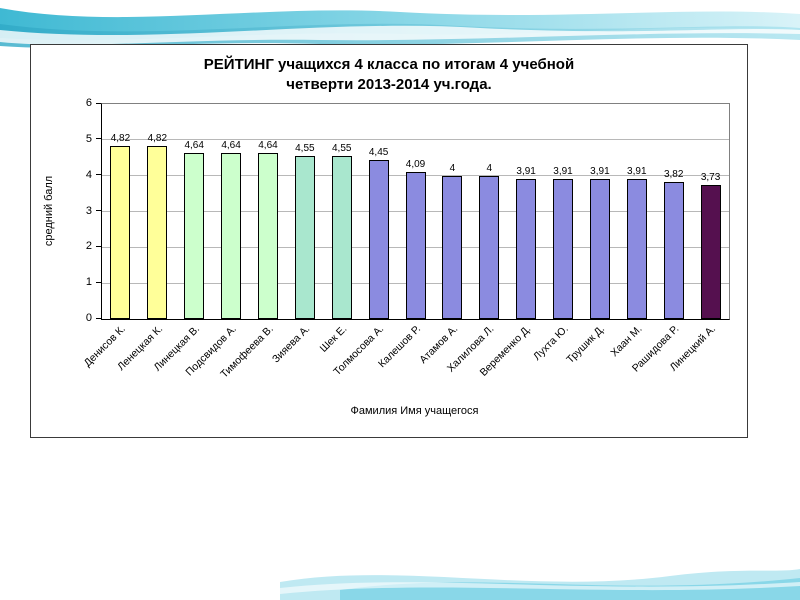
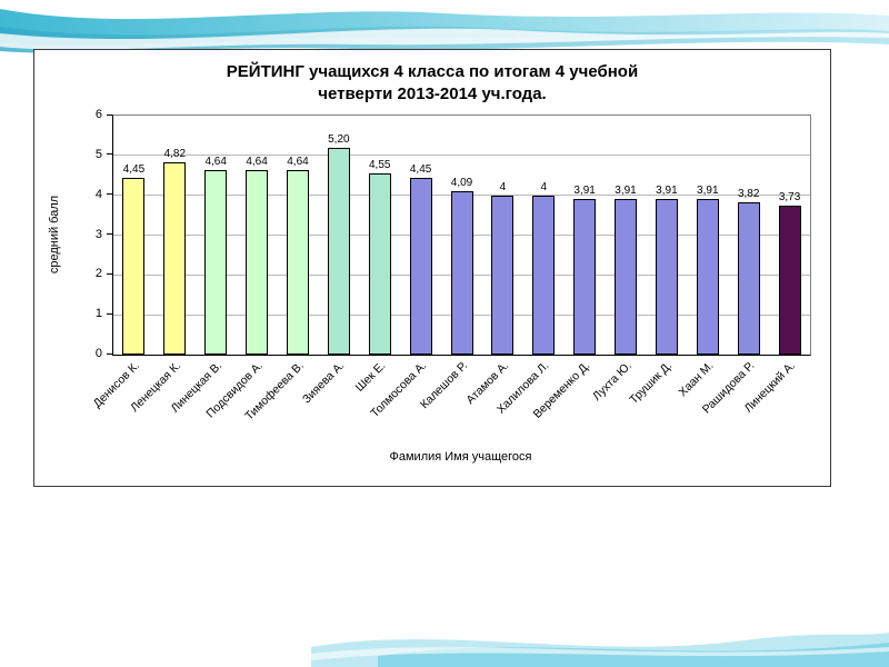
Денисов К.: 4,82 -> 4,45
Зияева А.: 4,55 -> 5,20
